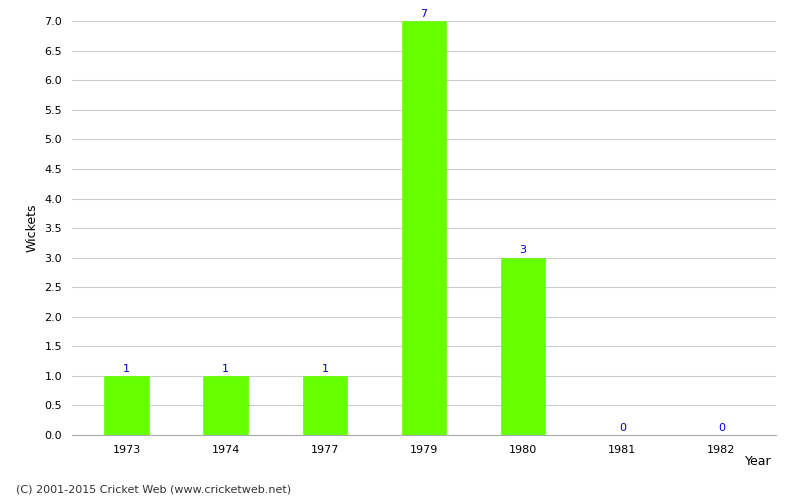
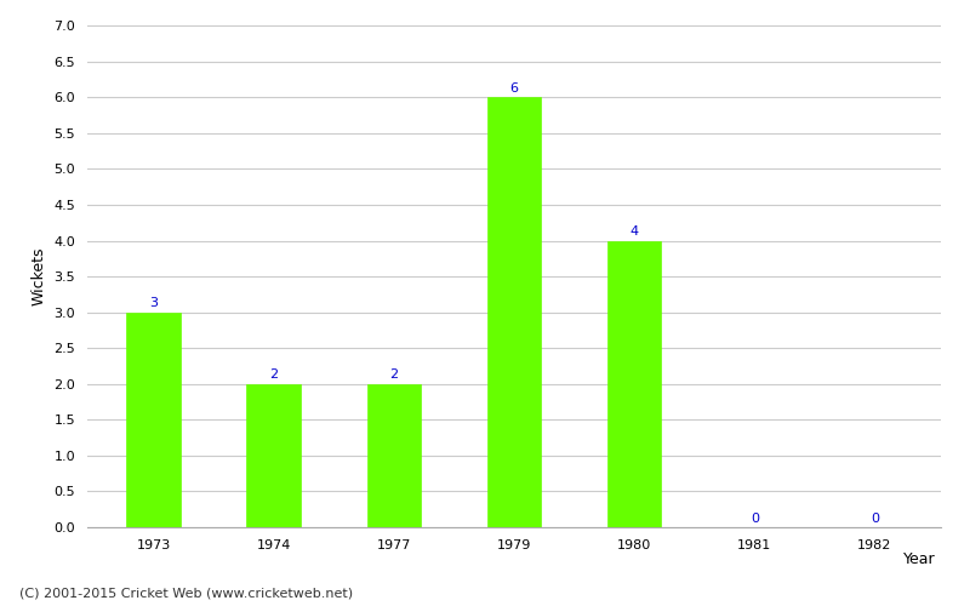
1973: 1 -> 3
1974: 1 -> 2
1977: 1 -> 2
1979: 7 -> 6
1980: 3 -> 4
